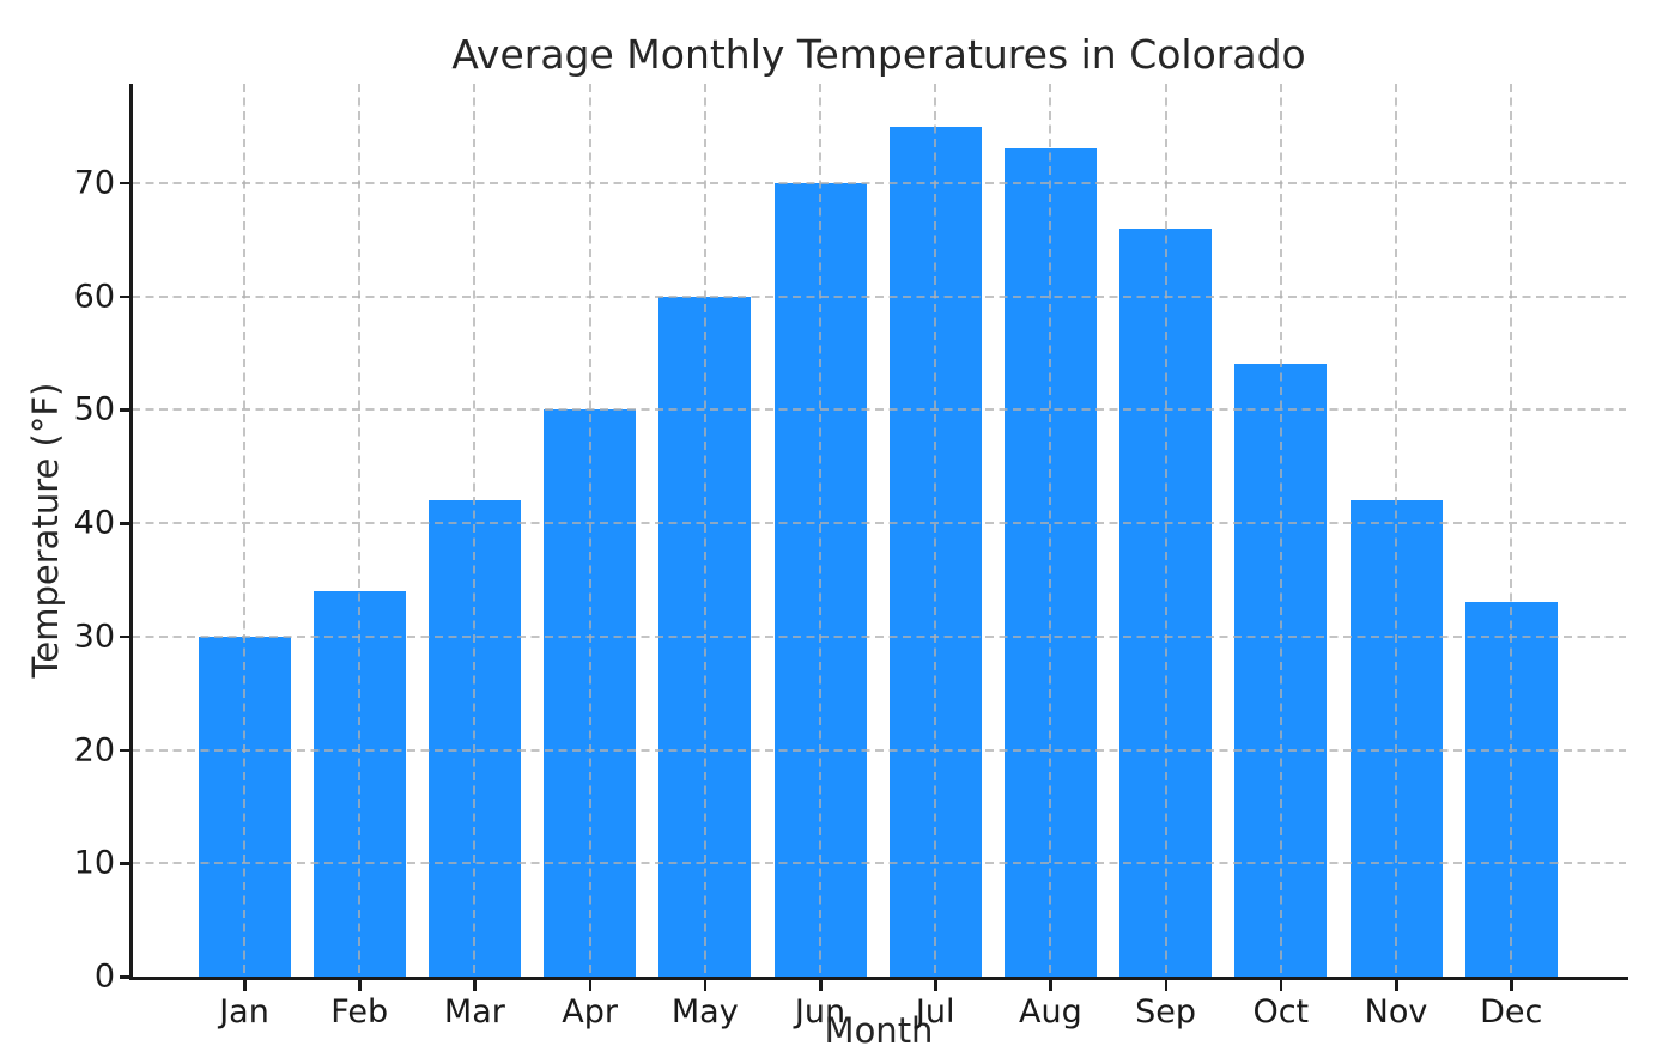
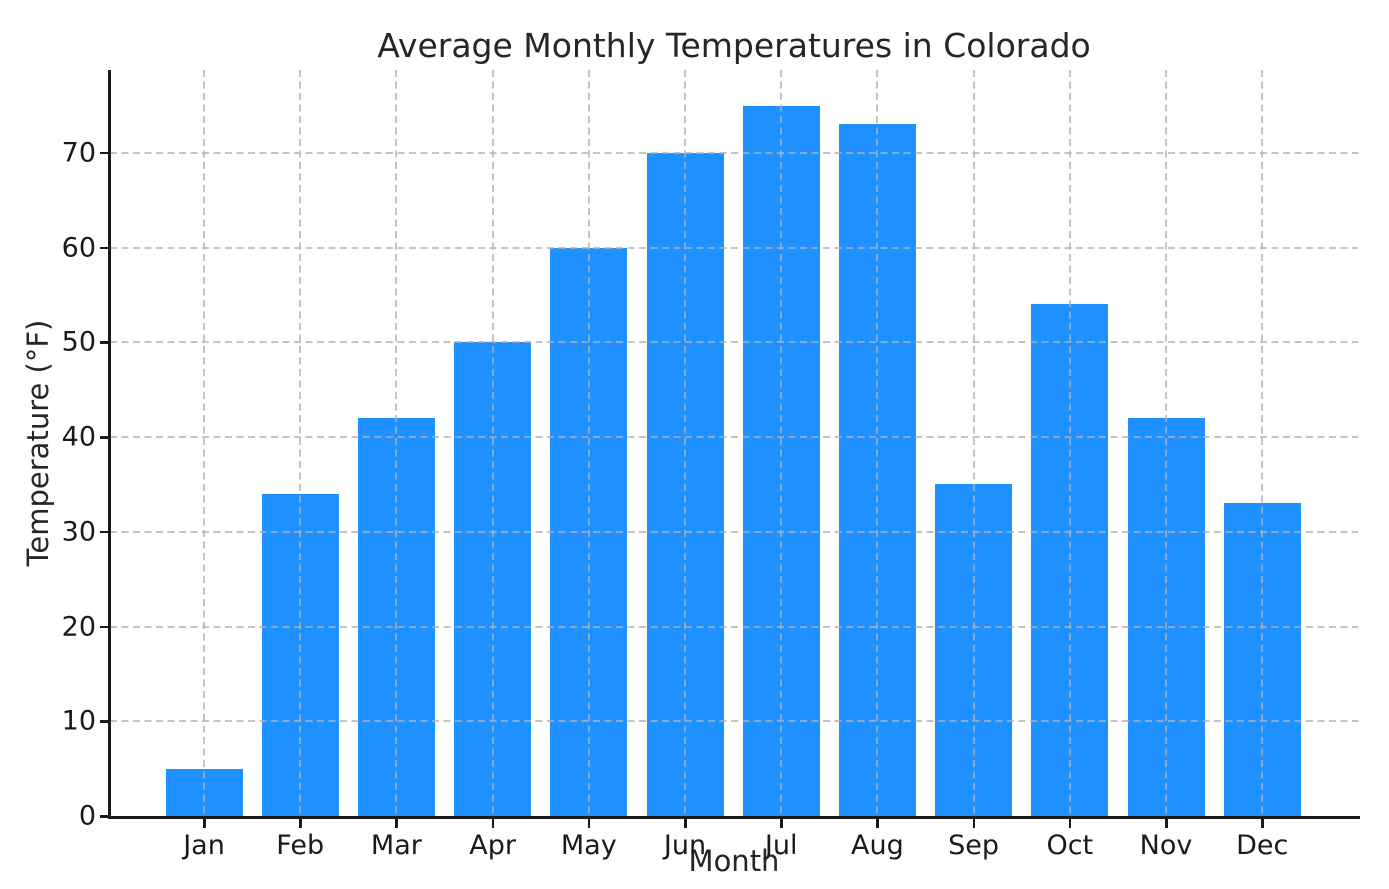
Jan: 30 -> 5
Sep: 66 -> 35
